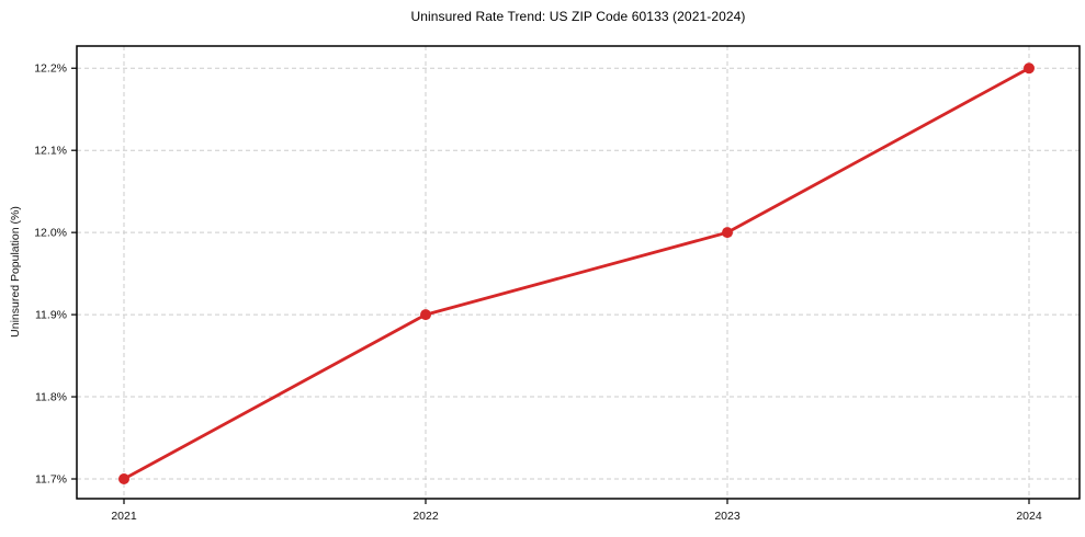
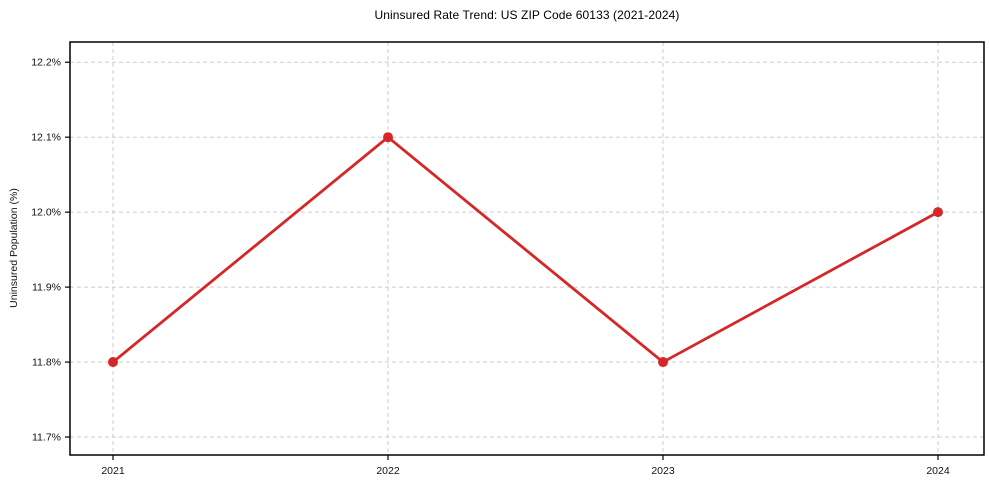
2021: 11.7% -> 11.8%
2022: 11.9% -> 12.1%
2023: 12.0% -> 11.8%
2024: 12.2% -> 12.0%
